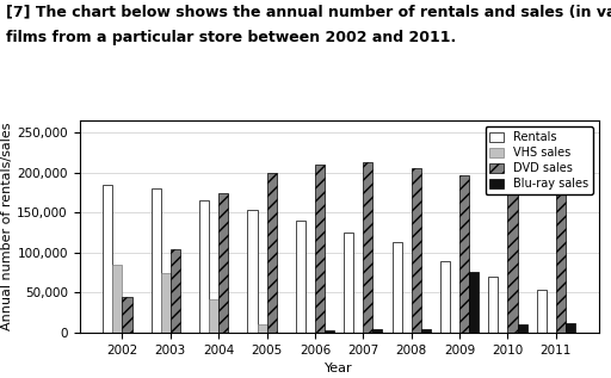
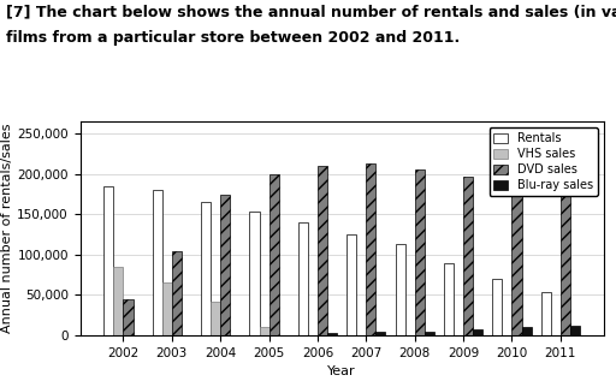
VHS sales/2003: 74,000 -> 65,000
Blu-ray sales/2009: 76,000 -> 7,000
